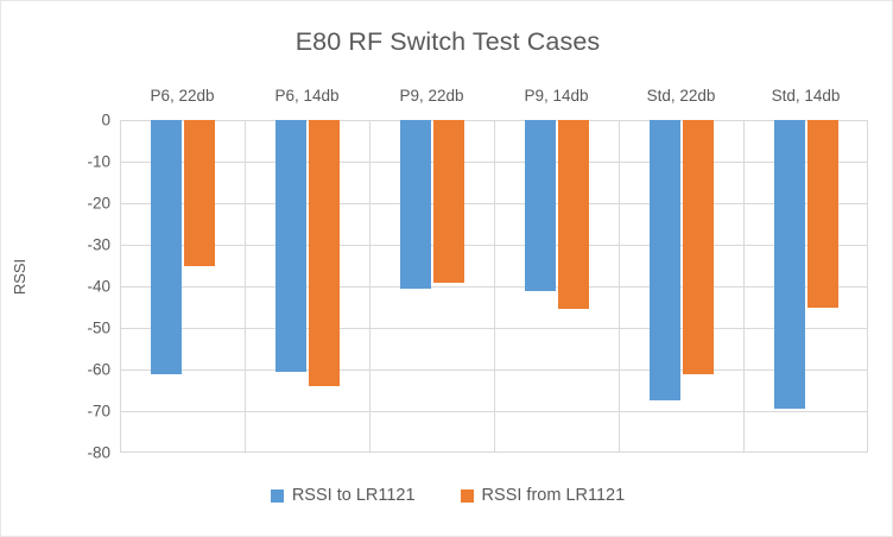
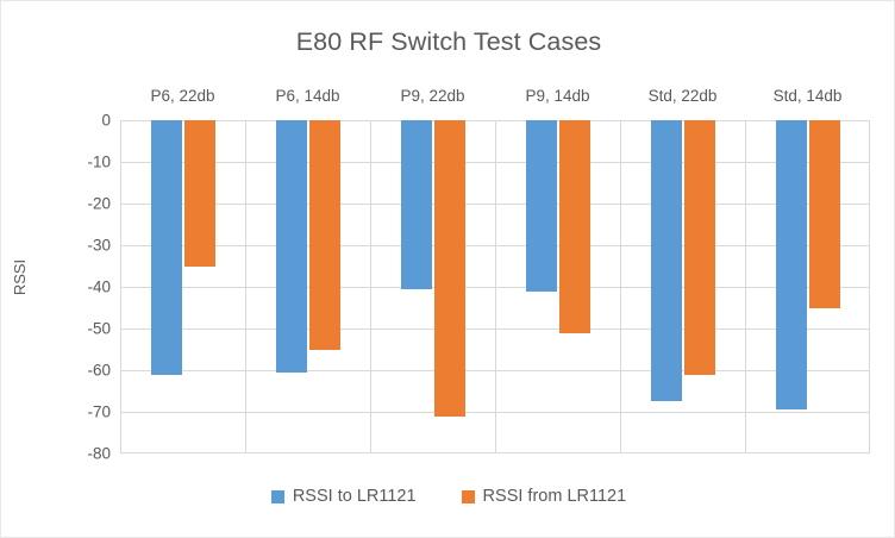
RSSI from LR1121/P6, 14db: -64 -> -55
RSSI from LR1121/P9, 22db: -39 -> -71
RSSI from LR1121/P9, 14db: -46 -> -51
